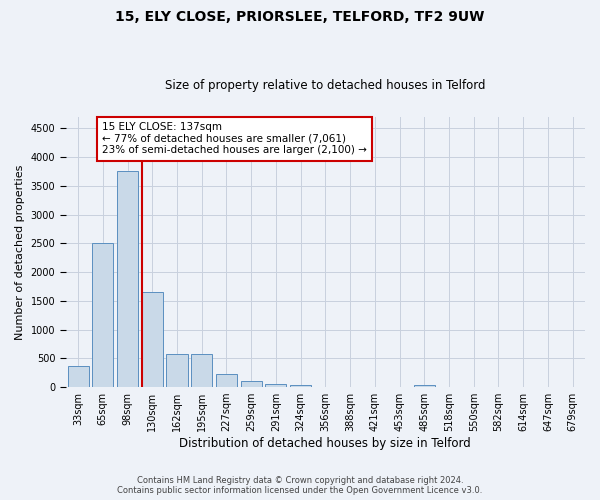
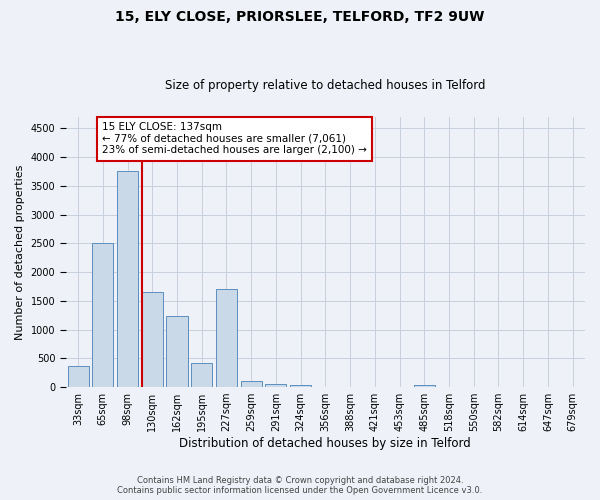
162sqm: 580 -> 1240
195sqm: 580 -> 420
227sqm: 220 -> 1700
